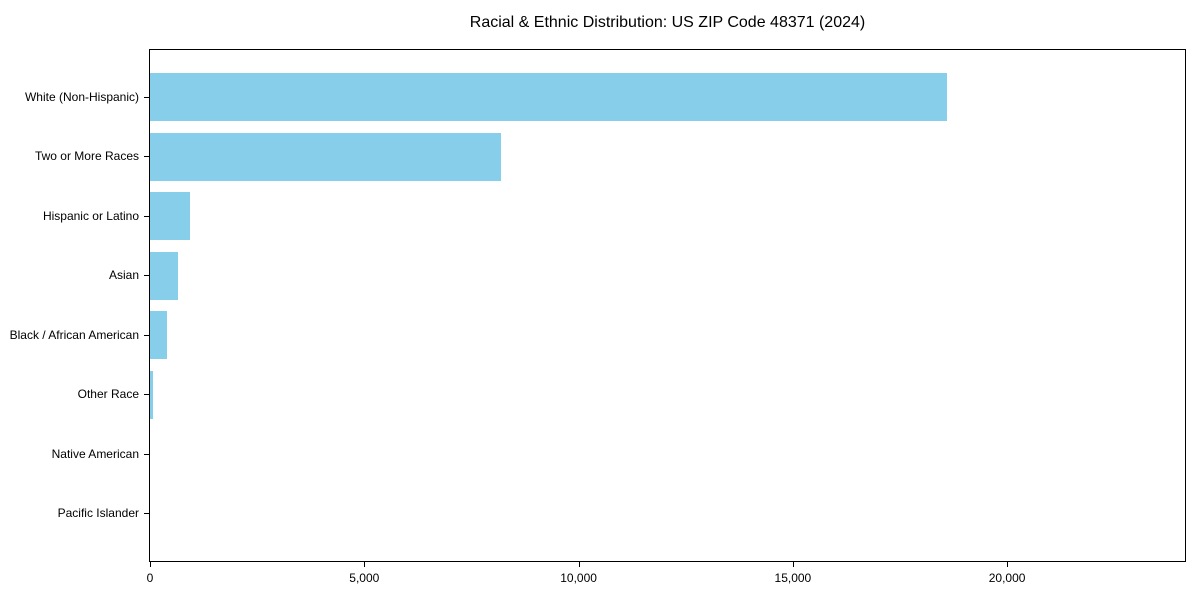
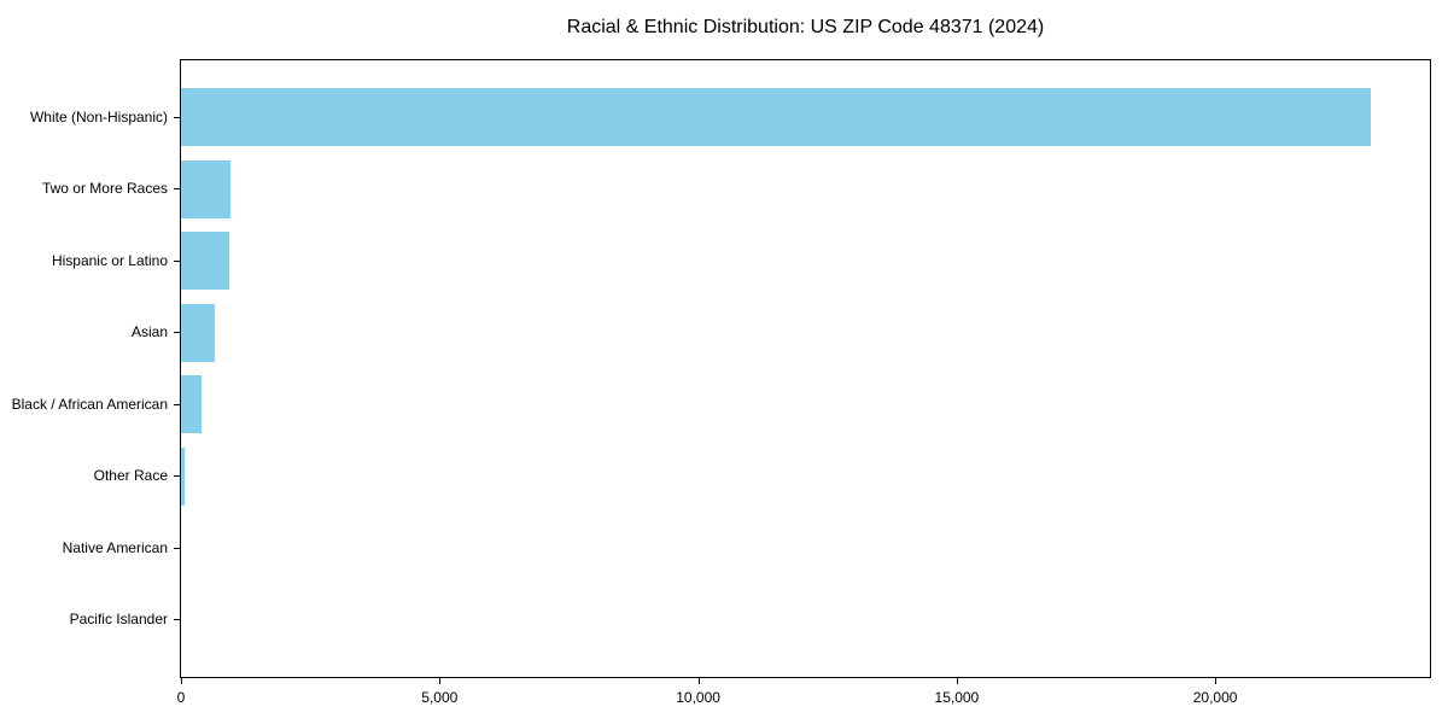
White (Non-Hispanic): 18600 -> 23000
Two or More Races: 8200 -> 1000
